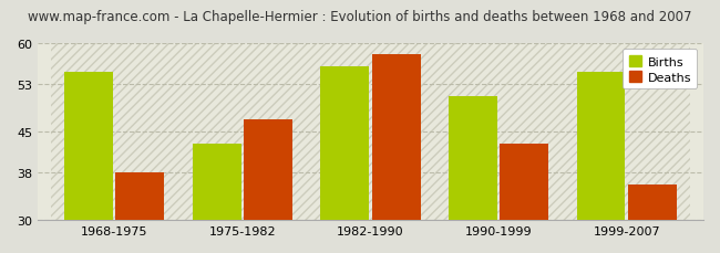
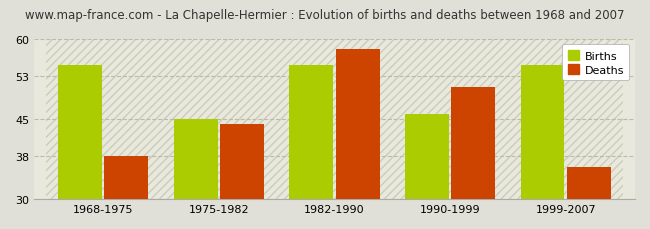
Births/1975-1982: 43 -> 45
Deaths/1975-1982: 47 -> 44
Births/1982-1990: 56 -> 55
Births/1990-1999: 51 -> 46
Deaths/1990-1999: 43 -> 51
